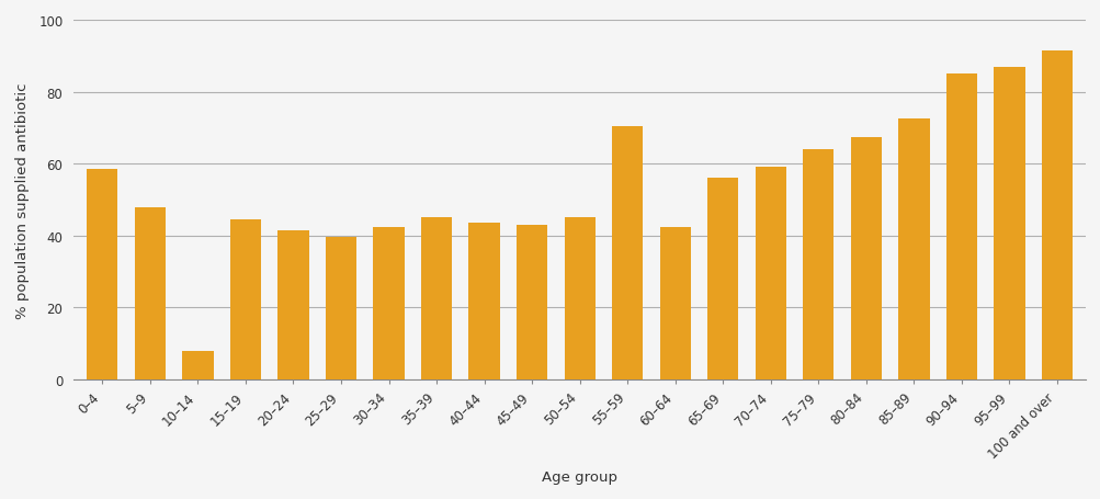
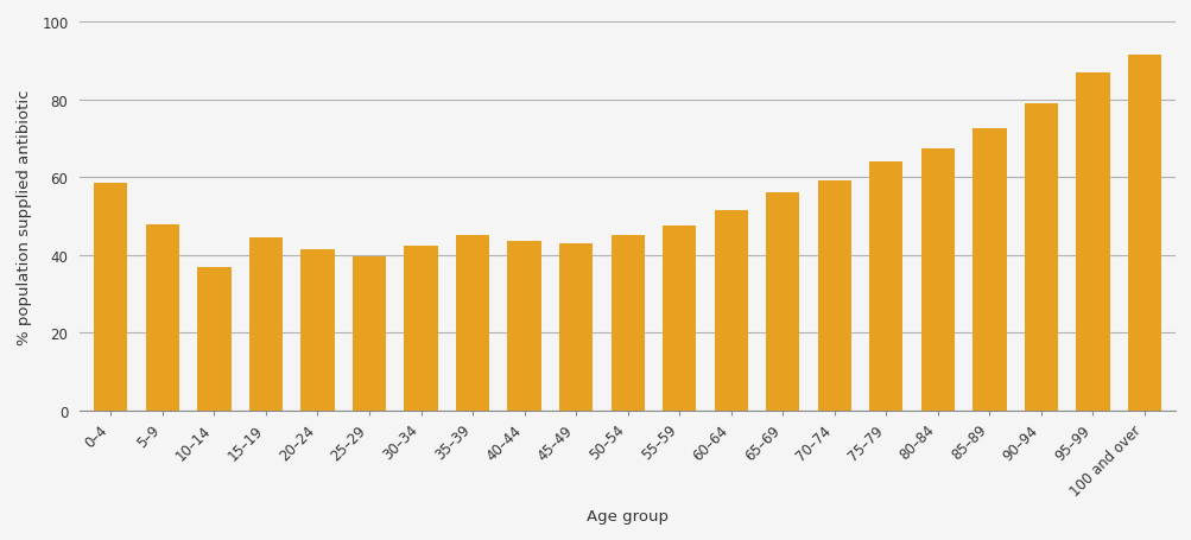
10–14: 8.0 -> 37.0
55–59: 70.5 -> 47.5
60–64: 42.5 -> 51.5
90–94: 85.0 -> 79.0
